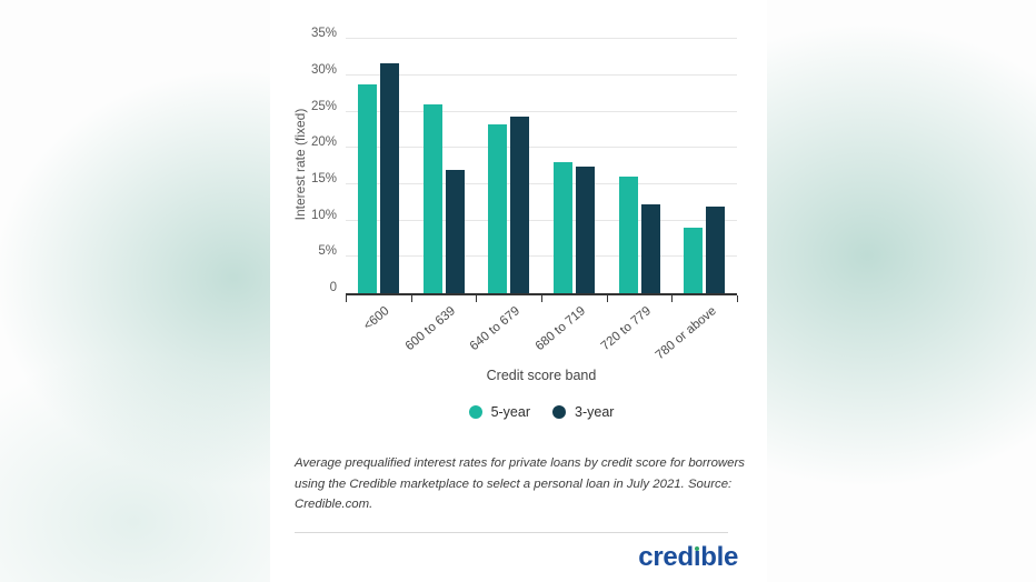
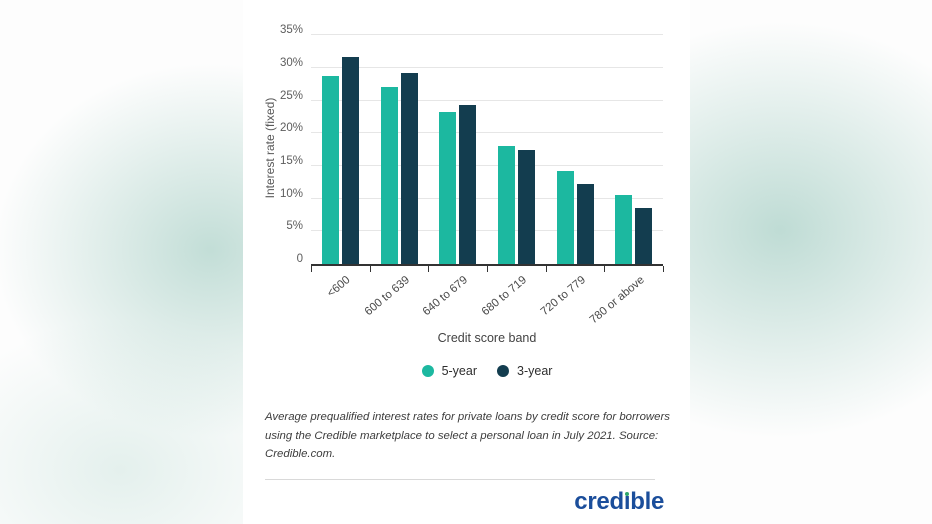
5-year/600 to 639: 26% -> 27%
3-year/600 to 639: 17% -> 29%
5-year/720 to 779: 16% -> 14%
5-year/780 or above: 9% -> 11%
3-year/780 or above: 12% -> 9%
